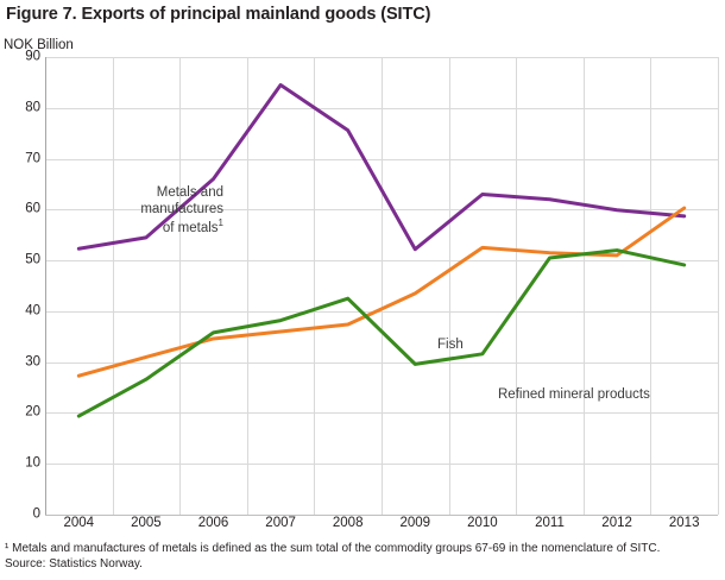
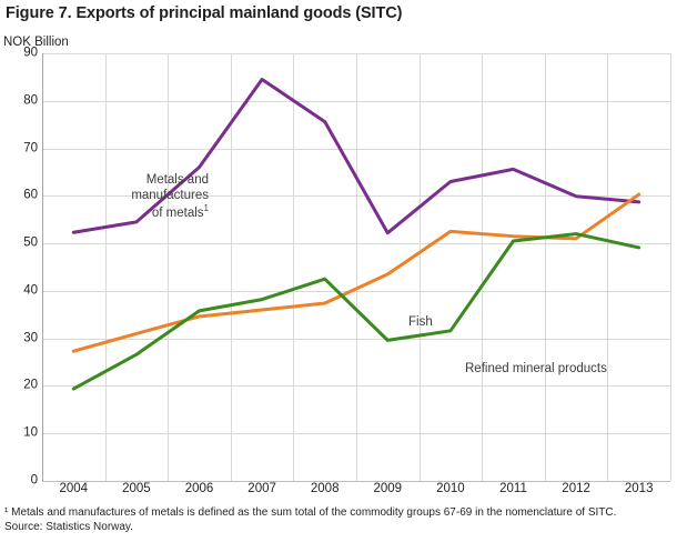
Metals and manufactures of metals/2011: 62 -> 66
